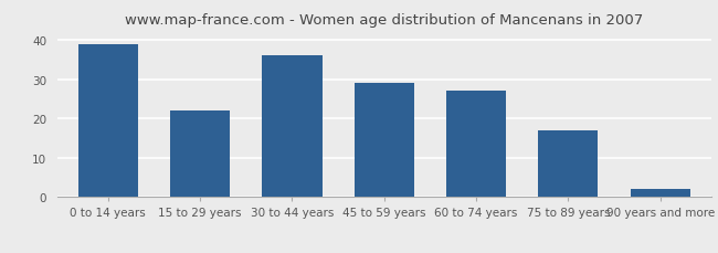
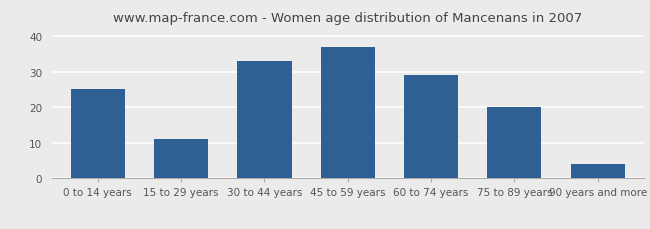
0 to 14 years: 39 -> 25
15 to 29 years: 22 -> 11
30 to 44 years: 36 -> 33
45 to 59 years: 29 -> 37
60 to 74 years: 27 -> 29
75 to 89 years: 17 -> 20
90 years and more: 2 -> 4
